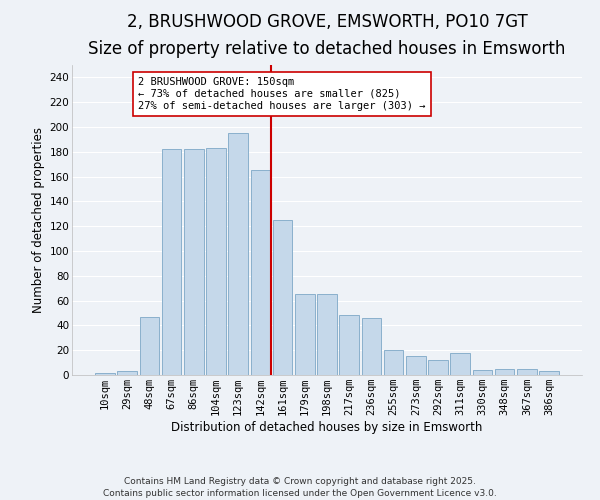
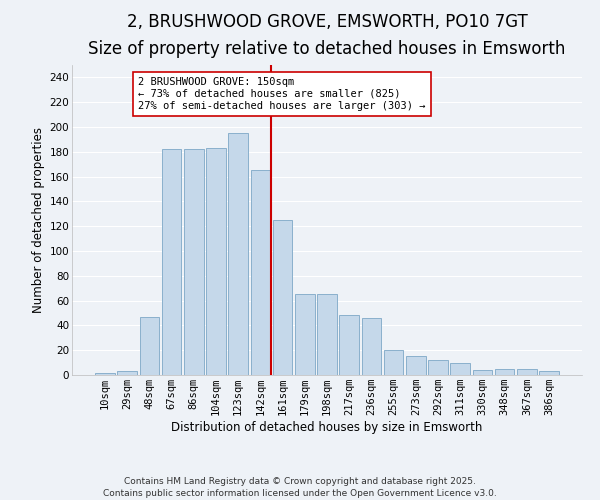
311sqm: 18 -> 10
